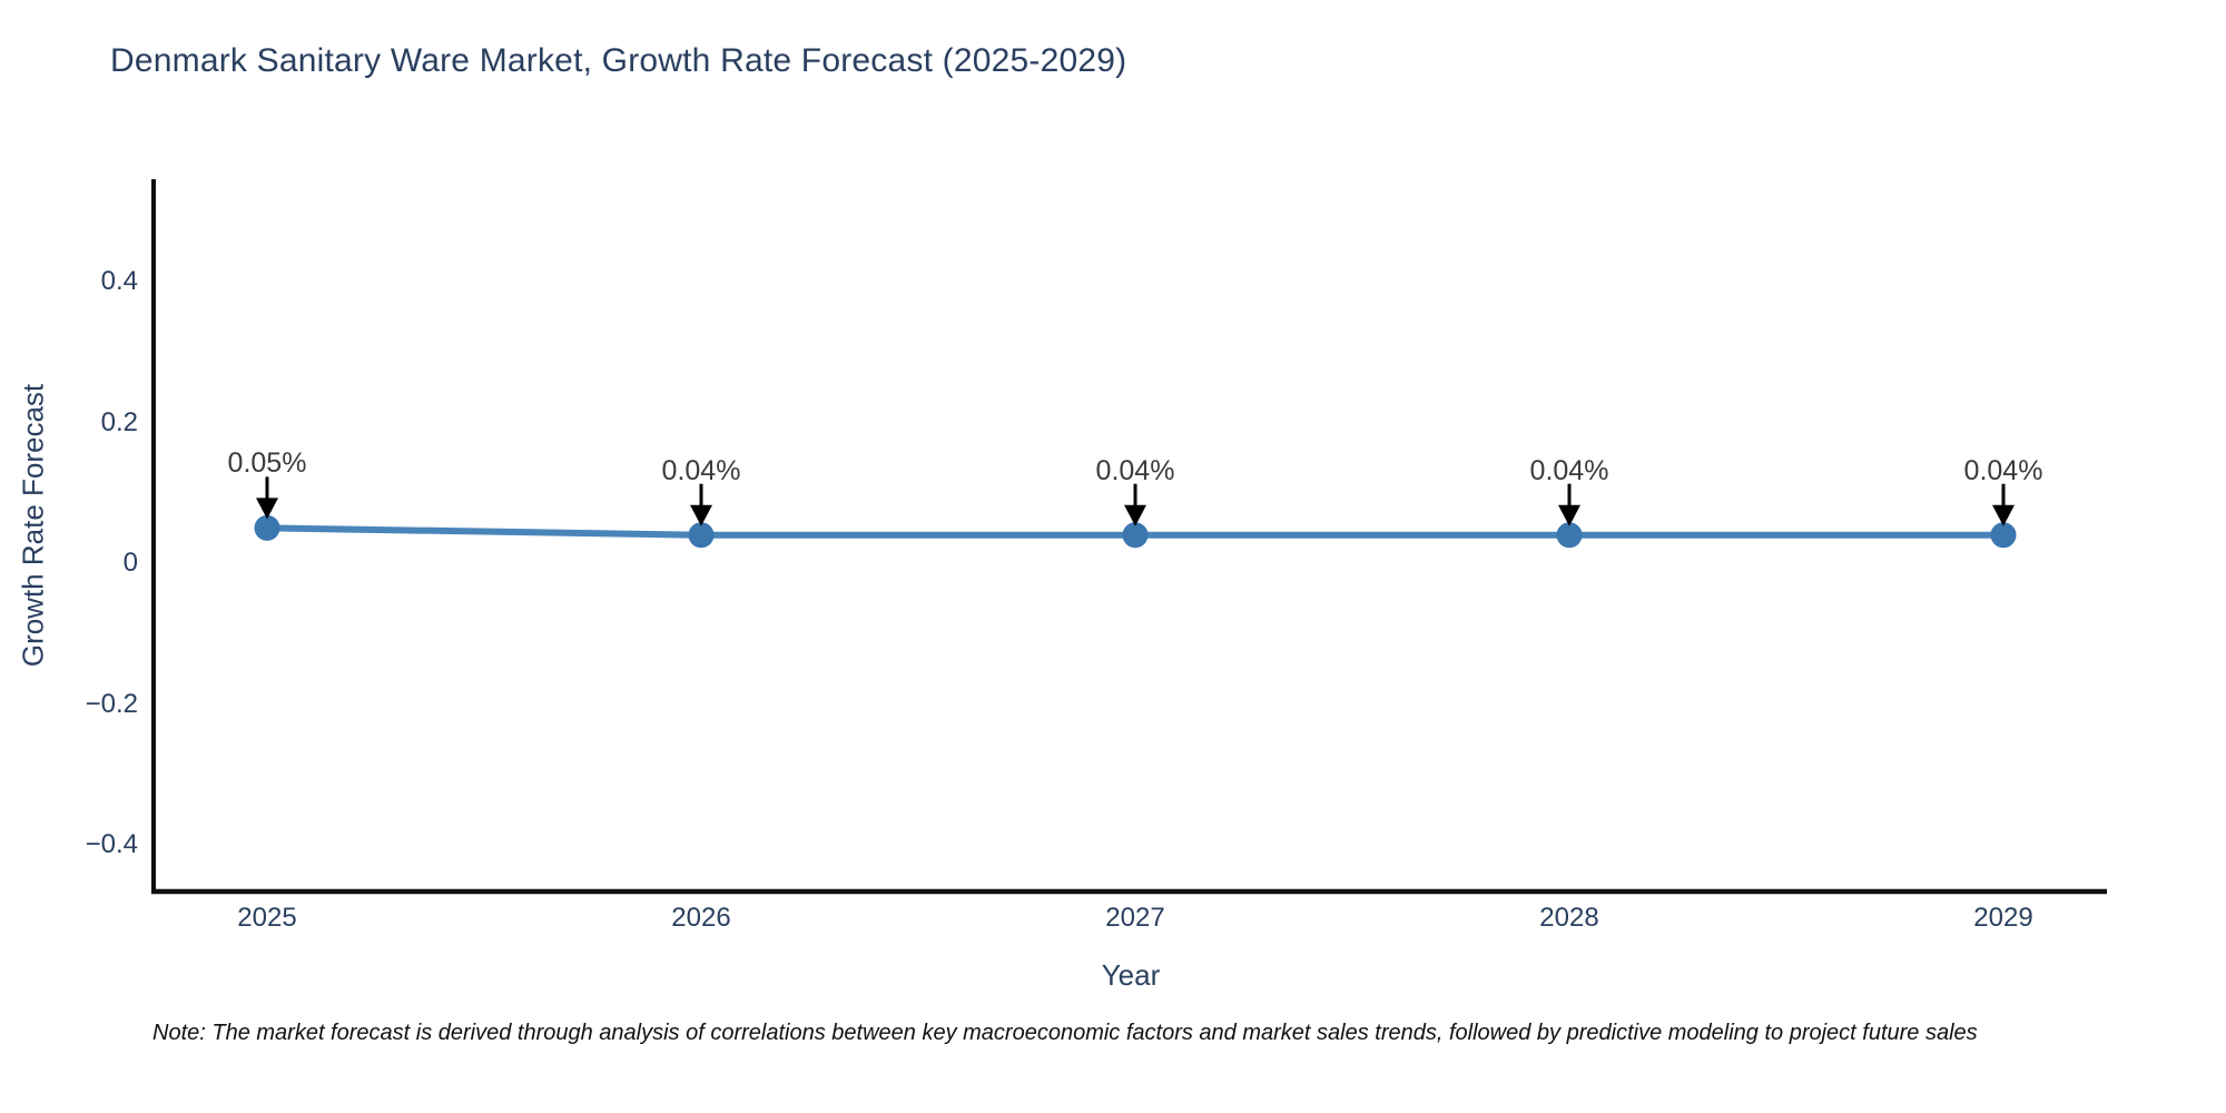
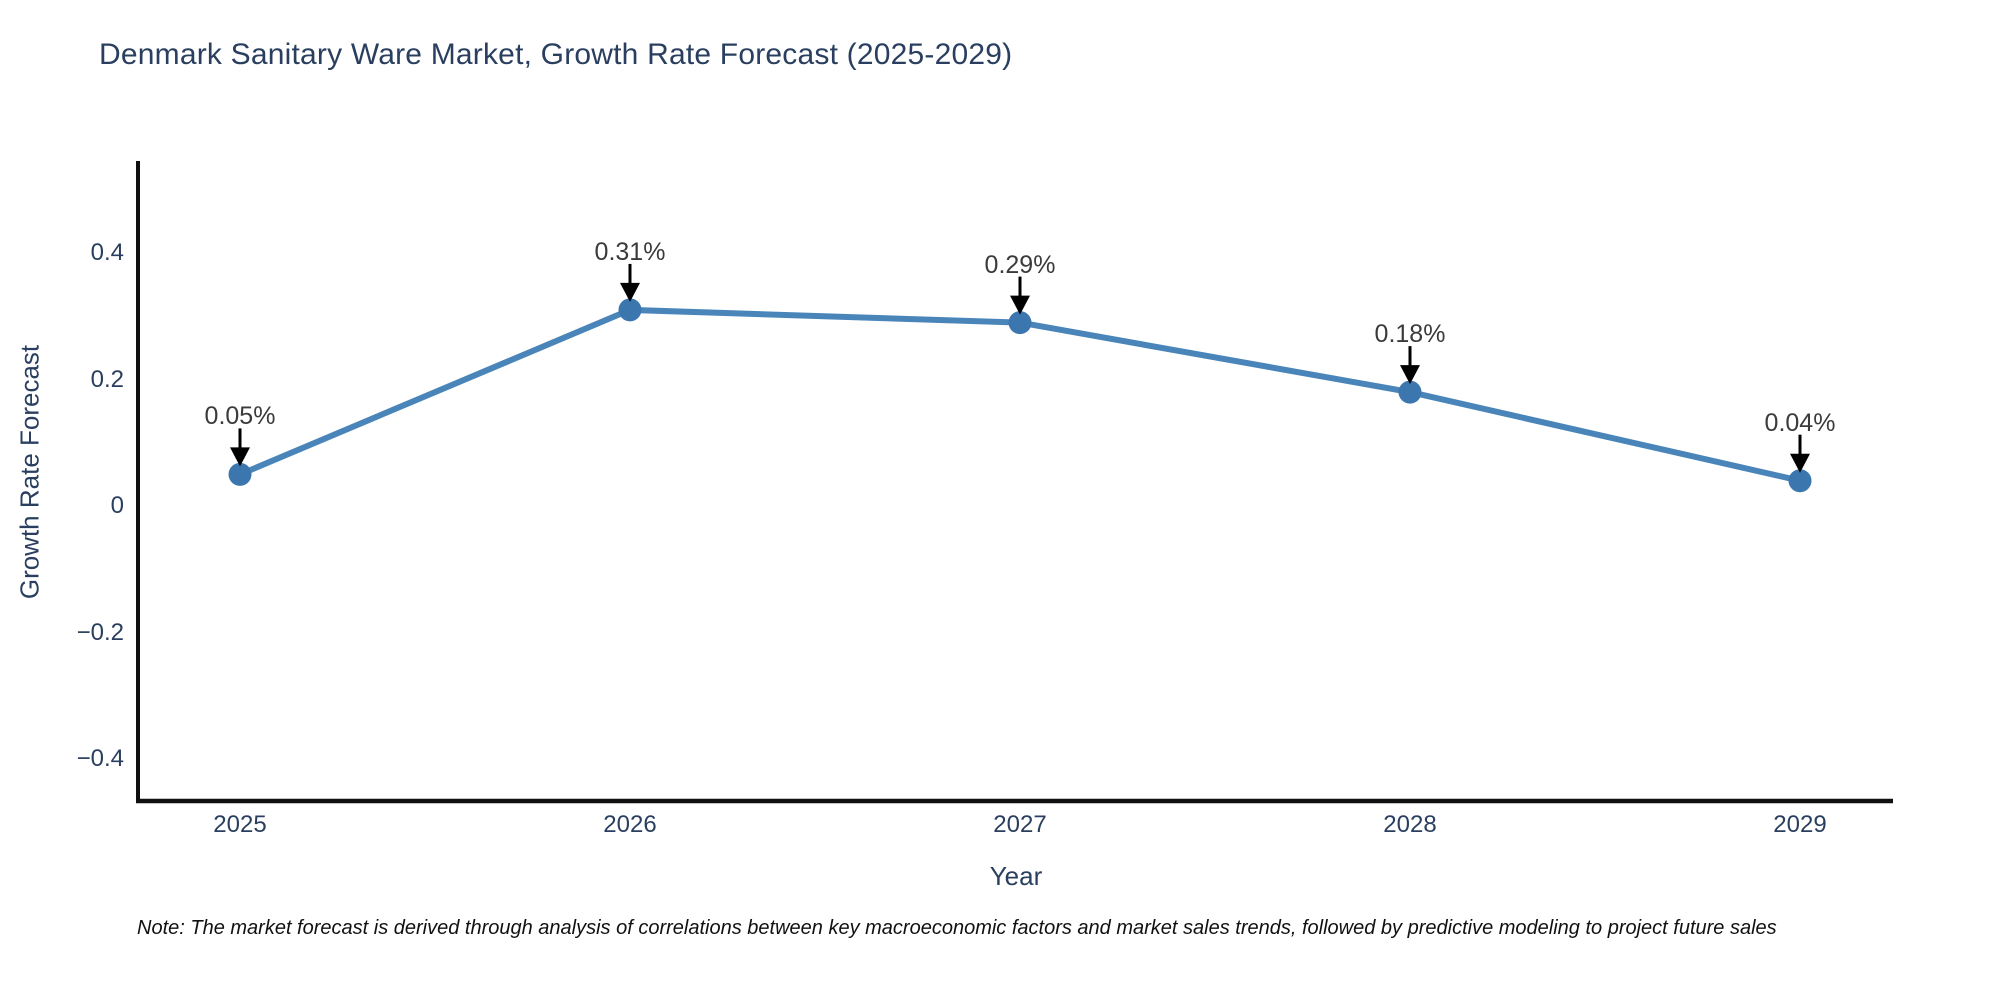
2026: 0.04% -> 0.31%
2027: 0.04% -> 0.29%
2028: 0.04% -> 0.18%
